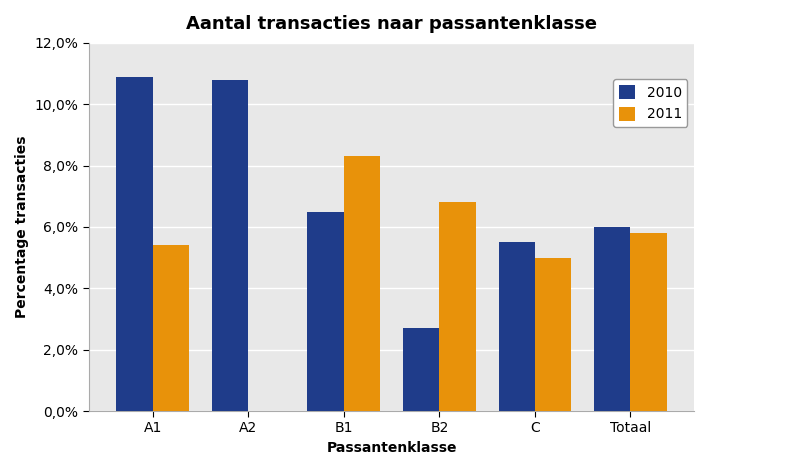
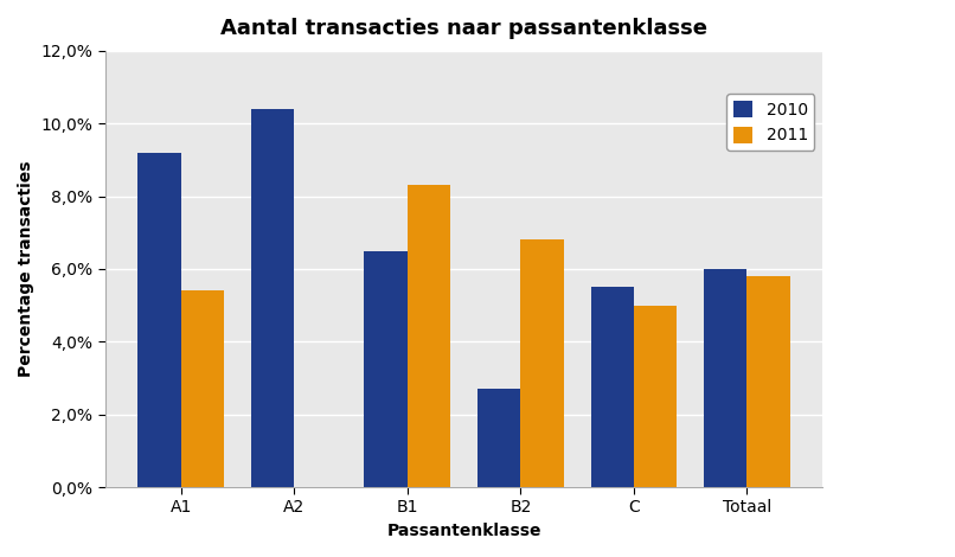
2010/A1: 10,9% -> 9,2%
2010/A2: 10,8% -> 10,4%
